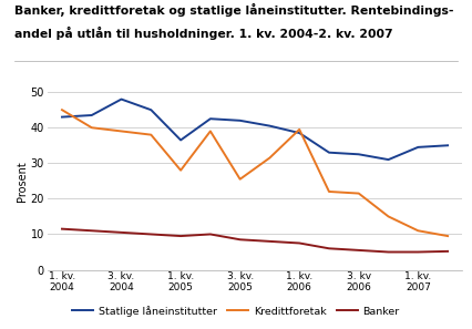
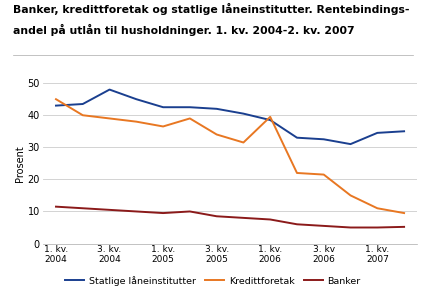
Statlige låneinstitutter/1. kv. 2005: 36.5 -> 42.5
Kredittforetak/1. kv. 2005: 28.0 -> 36.5
Kredittforetak/3. kv. 2005: 25.5 -> 34.0
